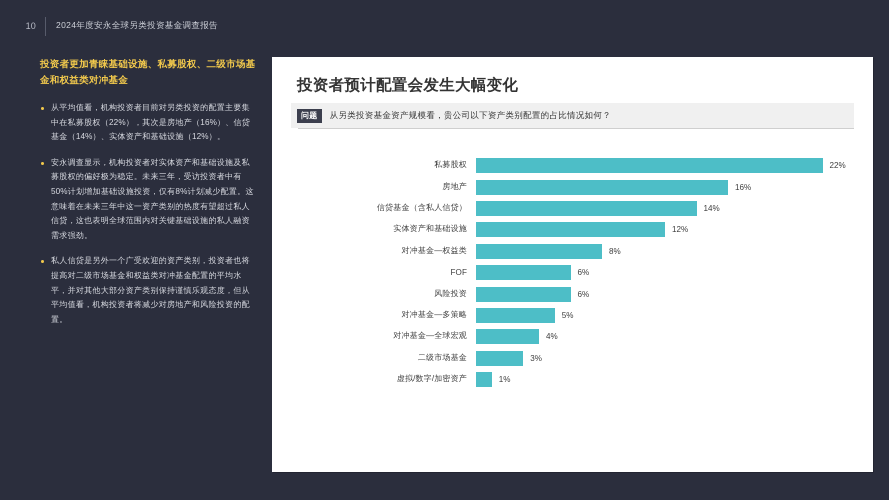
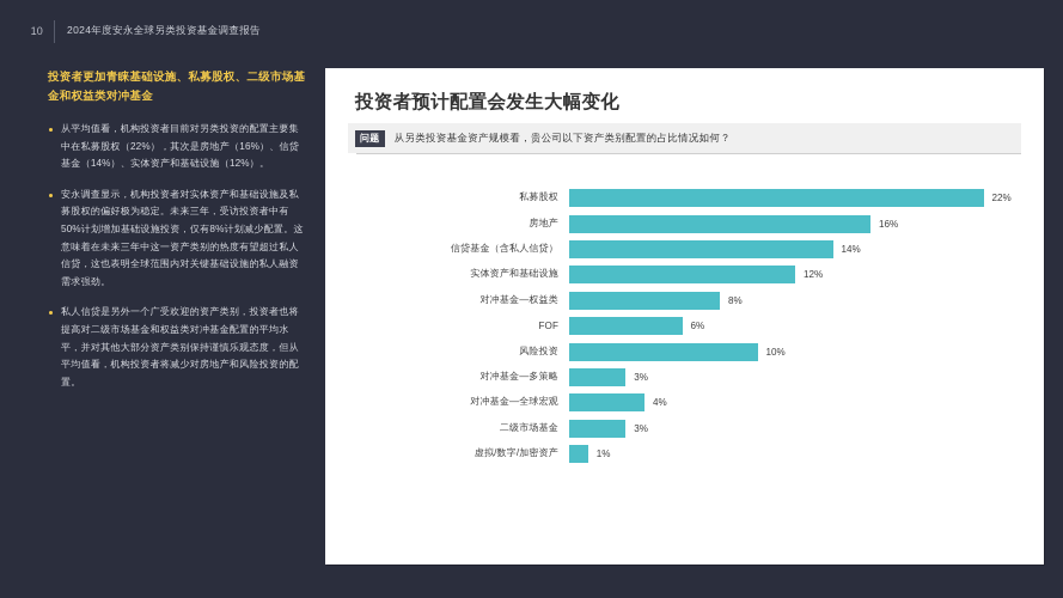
风险投资: 6% -> 10%
对冲基金—多策略: 5% -> 3%
